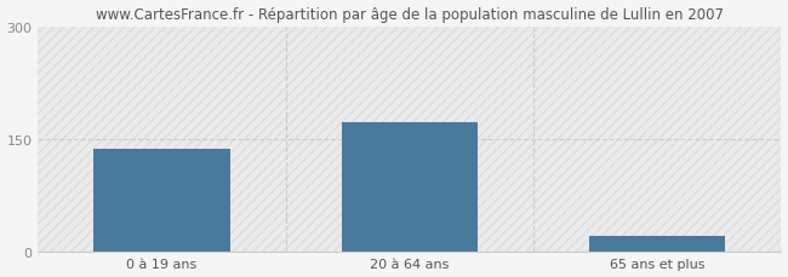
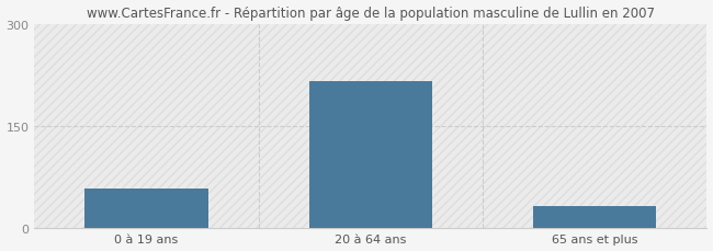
0 à 19 ans: 136 -> 58
20 à 64 ans: 172 -> 216
65 ans et plus: 20 -> 32
